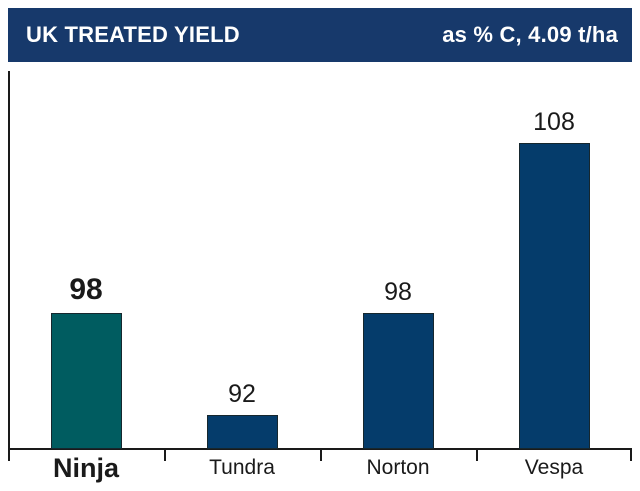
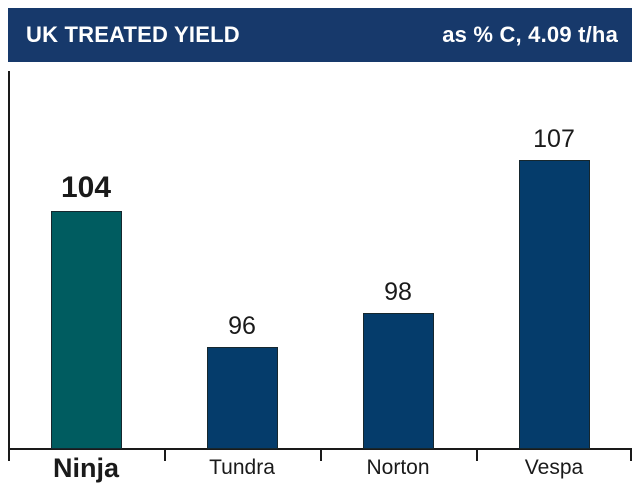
Ninja: 98 -> 104
Tundra: 92 -> 96
Vespa: 108 -> 107
